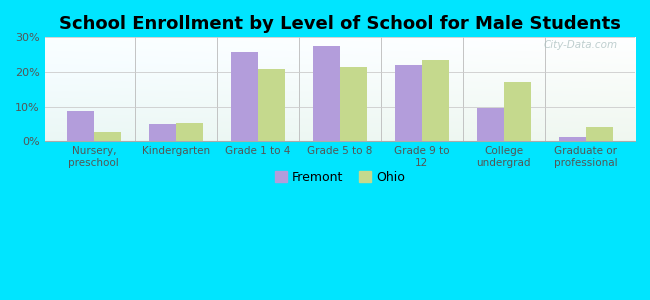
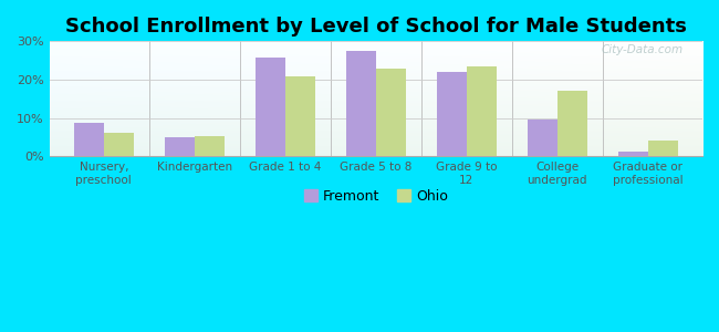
Ohio/Nursery, preschool: 2.5% -> 6.2%
Ohio/Grade 5 to 8: 21.5% -> 23.0%
